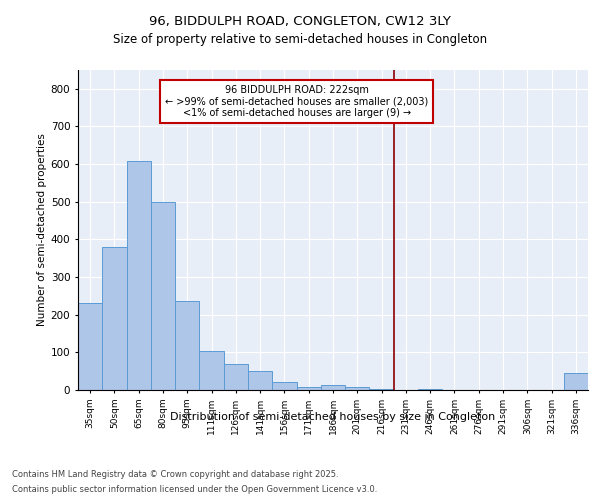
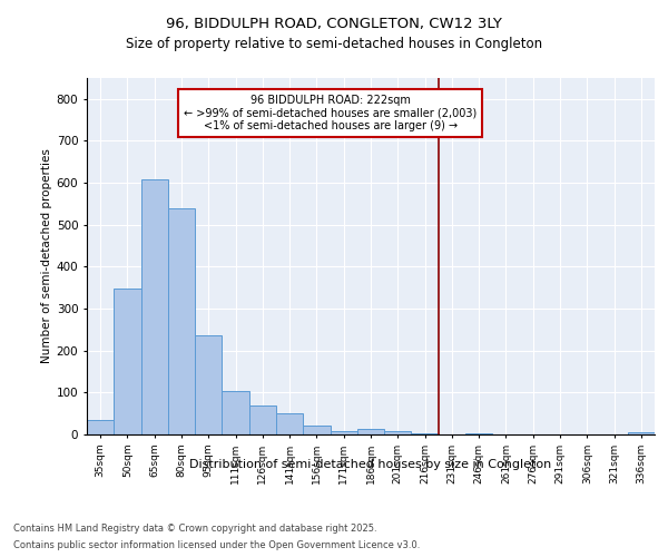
35sqm: 230 -> 35
50sqm: 380 -> 347
80sqm: 500 -> 538
336sqm: 45 -> 5
